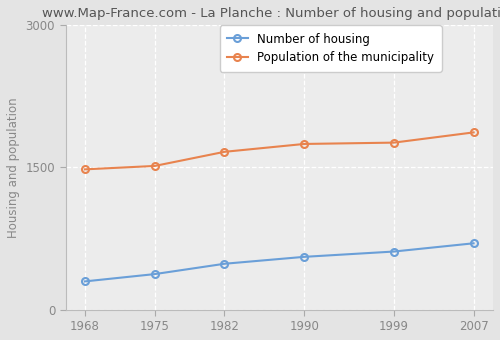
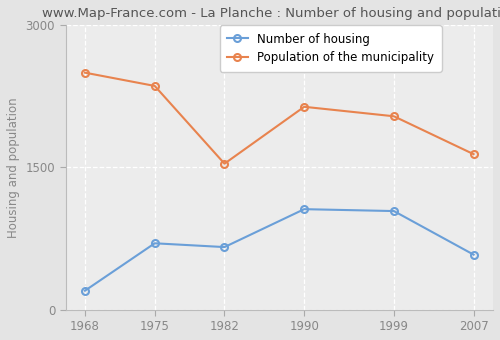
Number of housing/1968: 300 -> 200
Population of the municipality/1968: 1480 -> 2500
Number of housing/1975: 380 -> 700
Population of the municipality/1975: 1520 -> 2360
Number of housing/1982: 480 -> 660
Population of the municipality/1982: 1660 -> 1540
Number of housing/1990: 560 -> 1060
Population of the municipality/1990: 1750 -> 2140
Number of housing/1999: 610 -> 1040
Population of the municipality/1999: 1760 -> 2040
Number of housing/2007: 700 -> 580
Population of the municipality/2007: 1870 -> 1640
